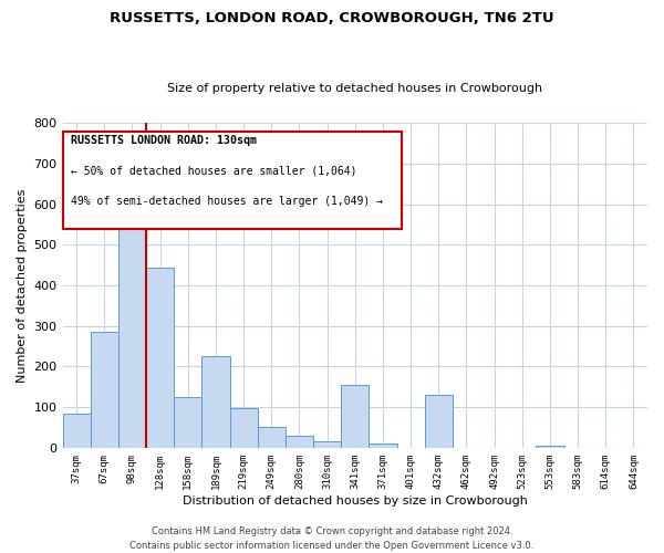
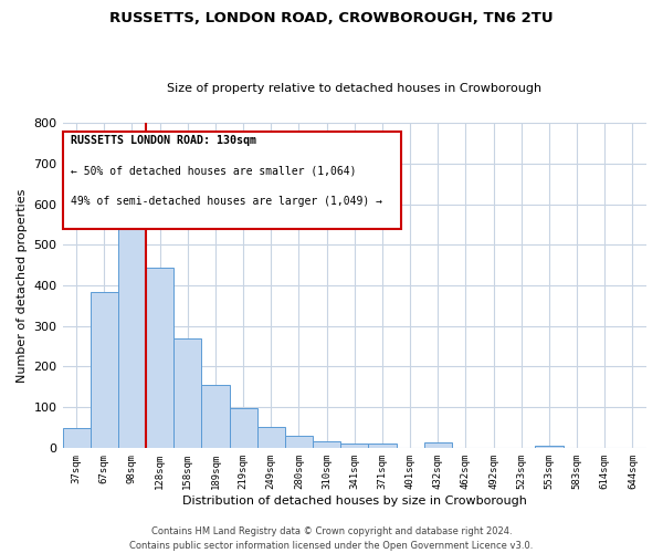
37sqm: 85 -> 48
67sqm: 285 -> 383
158sqm: 125 -> 268
189sqm: 225 -> 156
341sqm: 155 -> 10
432sqm: 130 -> 12
